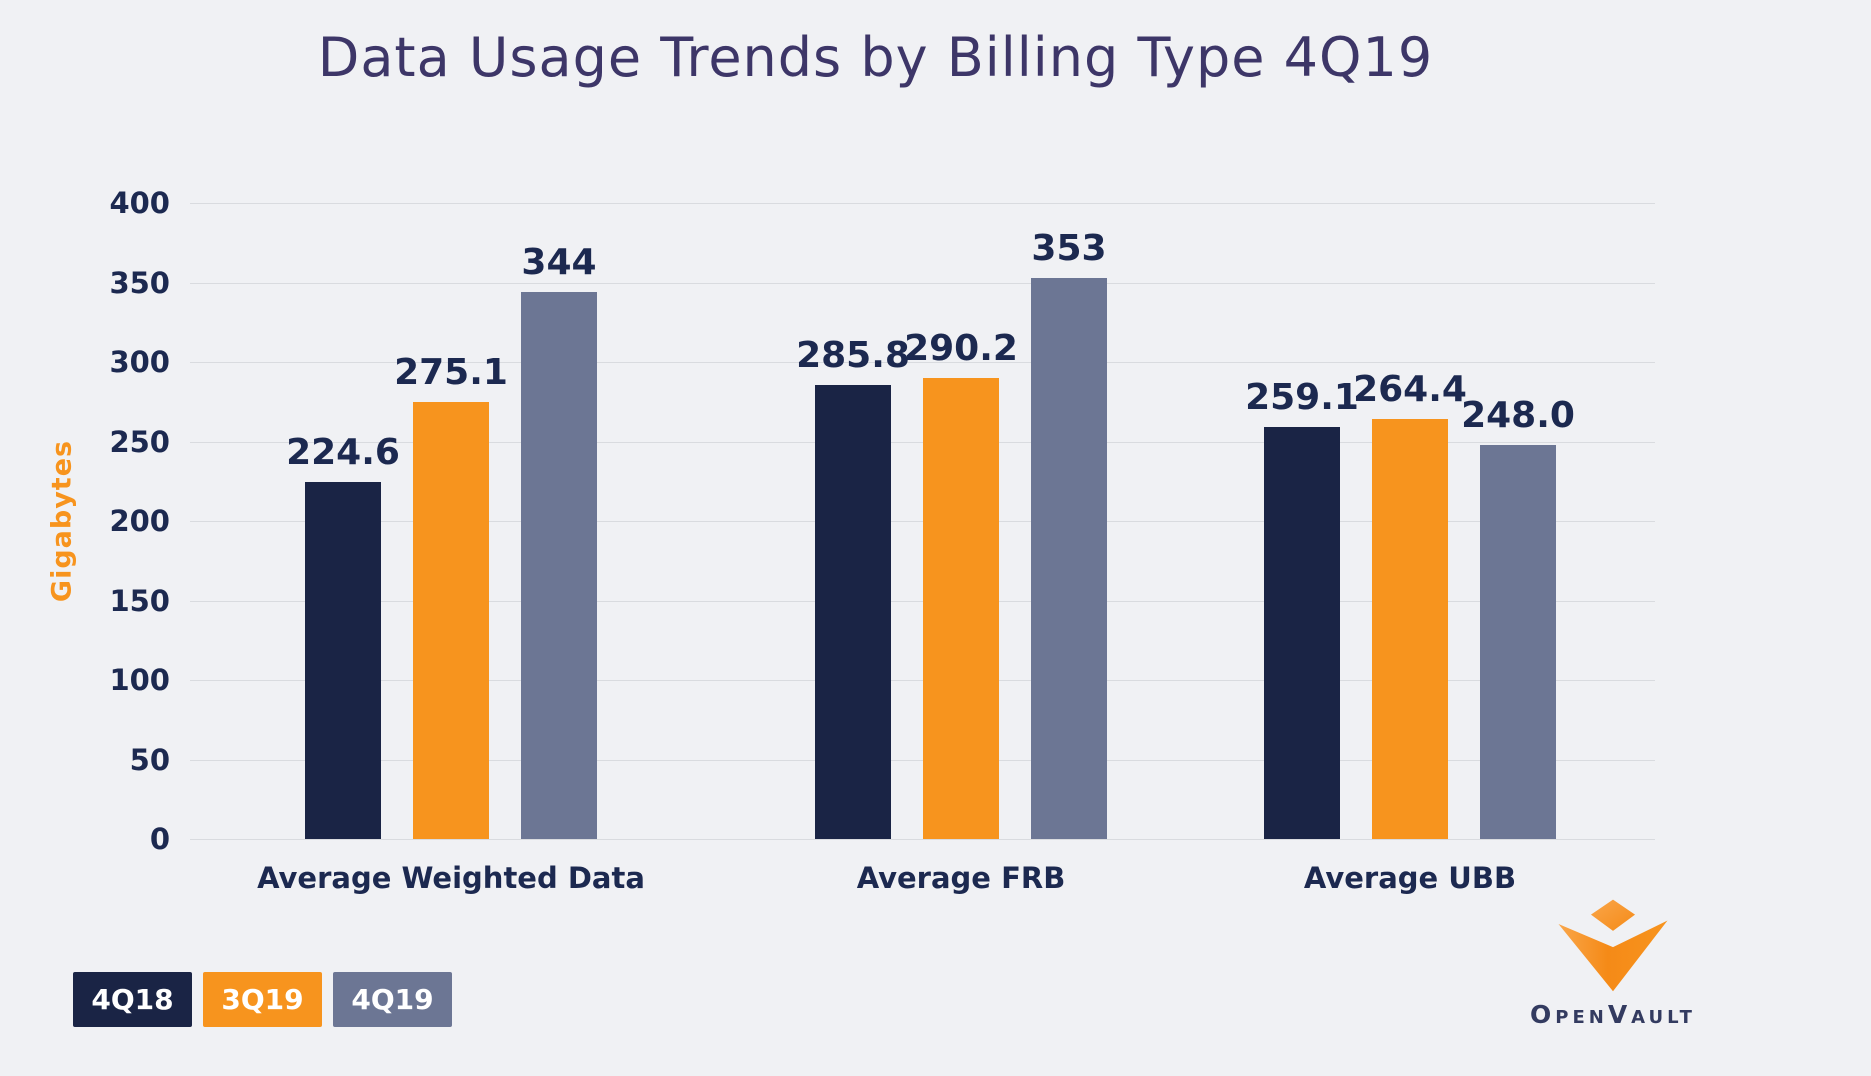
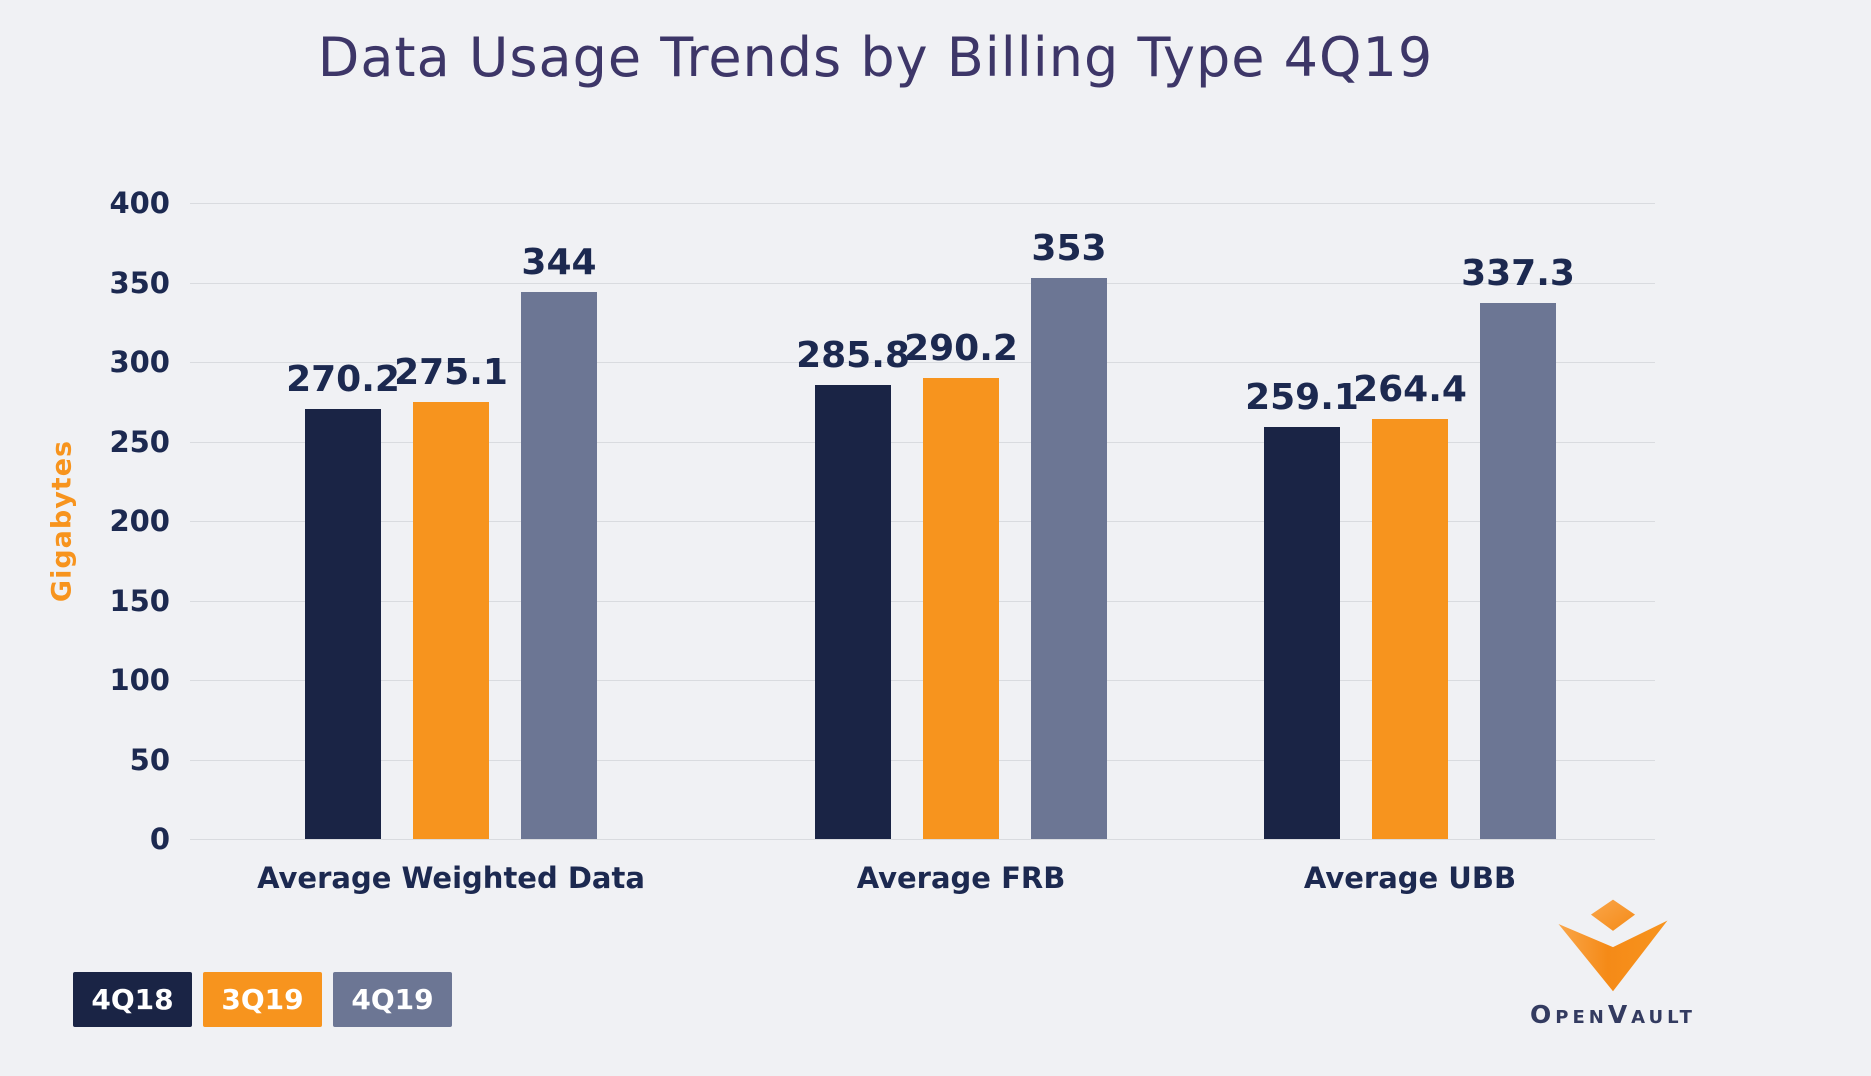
4Q18/Average Weighted Data: 224.6 -> 270.2
4Q19/Average UBB: 248.0 -> 337.3
